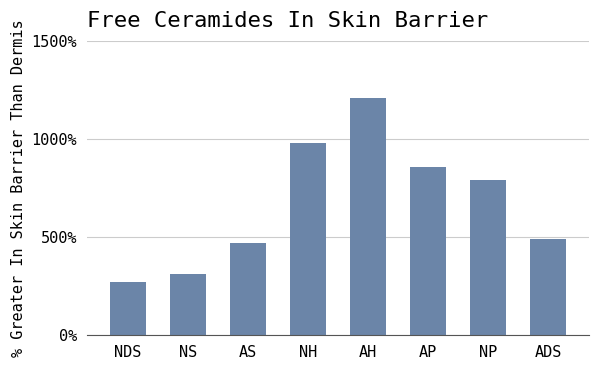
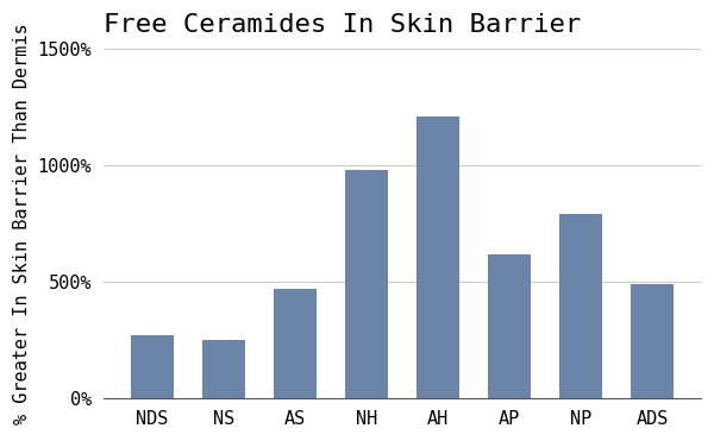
NS: 310% -> 250%
AP: 860% -> 620%
